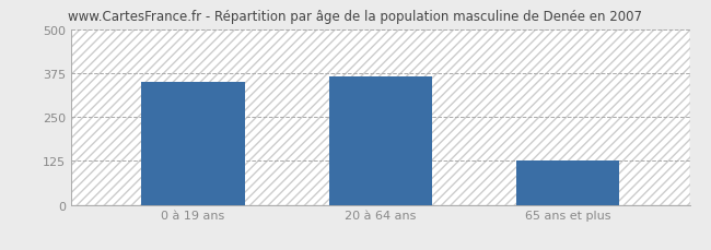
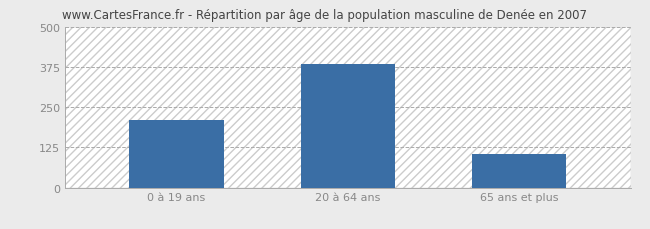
0 à 19 ans: 350 -> 210
20 à 64 ans: 365 -> 385
65 ans et plus: 125 -> 105
